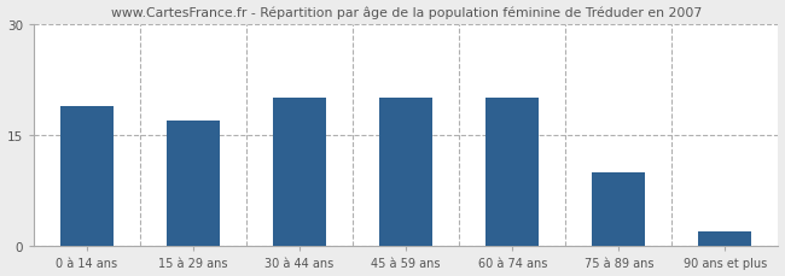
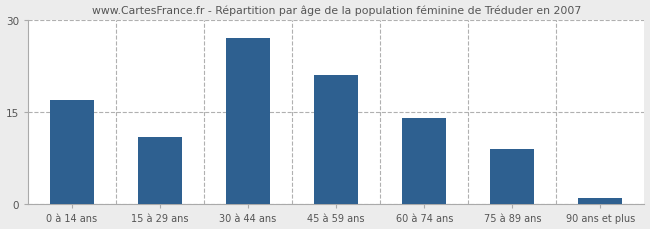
0 à 14 ans: 19 -> 17
15 à 29 ans: 17 -> 11
30 à 44 ans: 20 -> 27
45 à 59 ans: 20 -> 21
60 à 74 ans: 20 -> 14
75 à 89 ans: 10 -> 9
90 ans et plus: 2 -> 1
